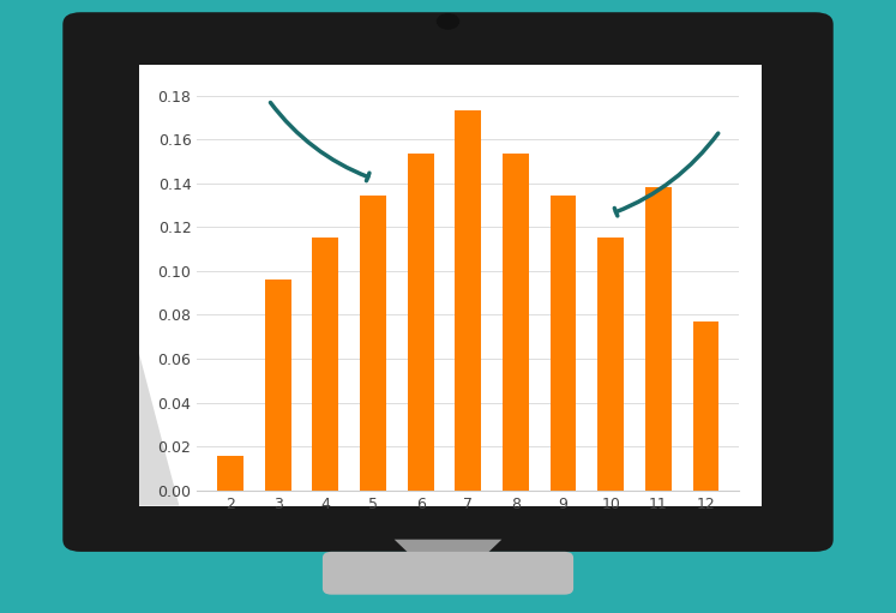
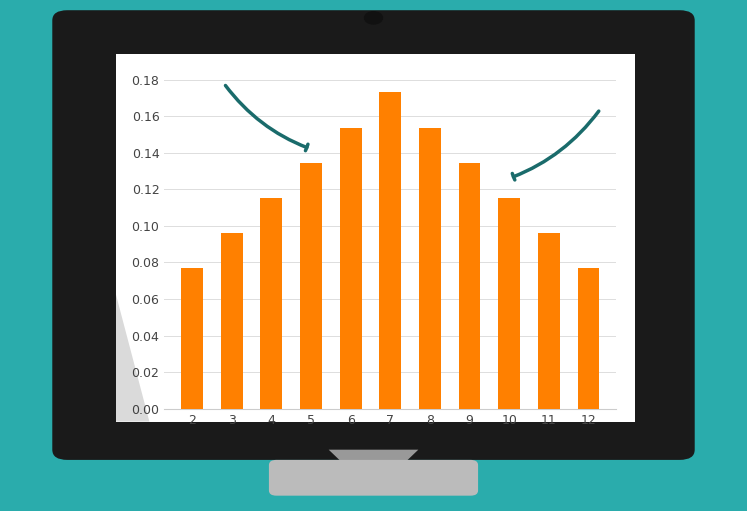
2: 0.016 -> 0.077
11: 0.138 -> 0.096
